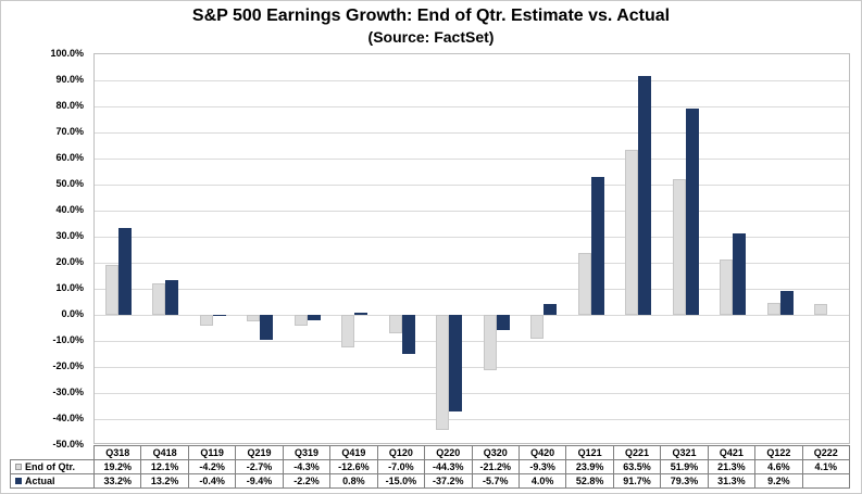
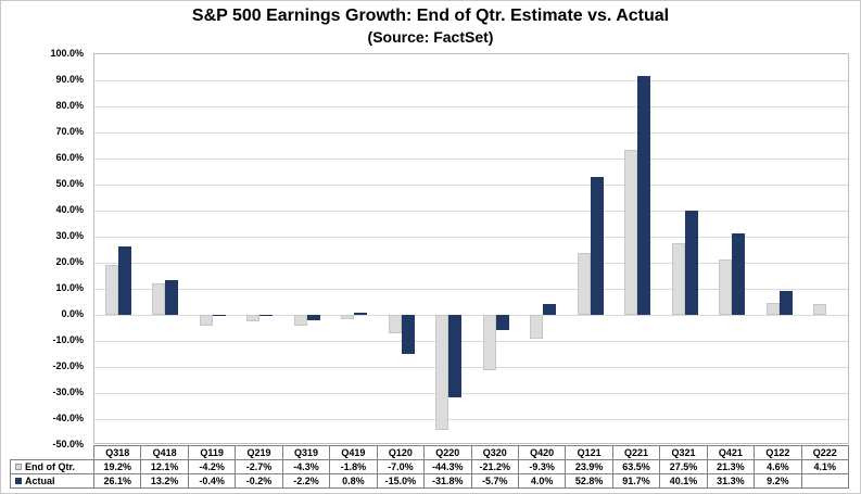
Actual/Q318: 33.2% -> 26.1%
Actual/Q219: -9.4% -> -0.2%
End of Qtr./Q419: -12.6% -> -1.8%
Actual/Q220: -37.2% -> -31.8%
End of Qtr./Q321: 51.9% -> 27.5%
Actual/Q321: 79.3% -> 40.1%
